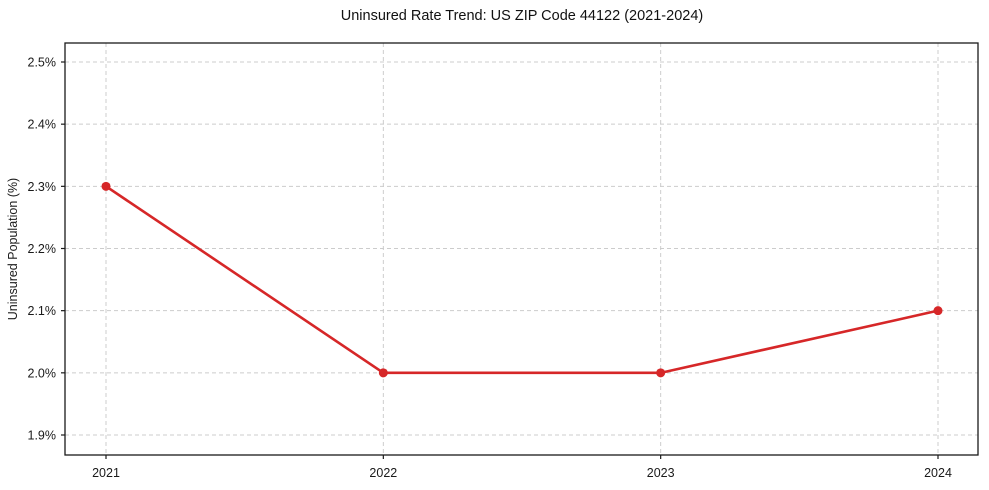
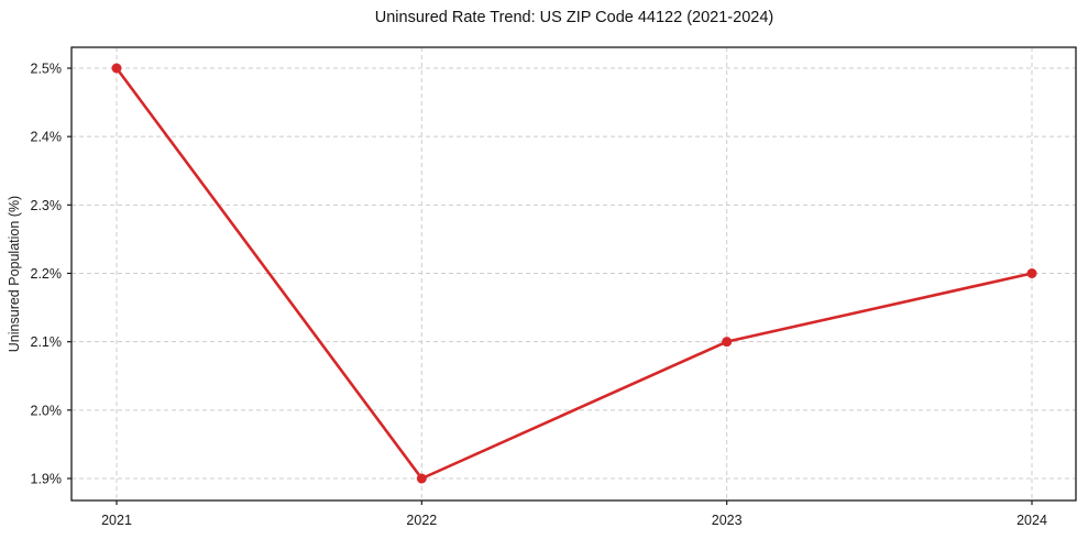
2021: 2.3% -> 2.5%
2022: 2.0% -> 1.9%
2023: 2.0% -> 2.1%
2024: 2.1% -> 2.2%
